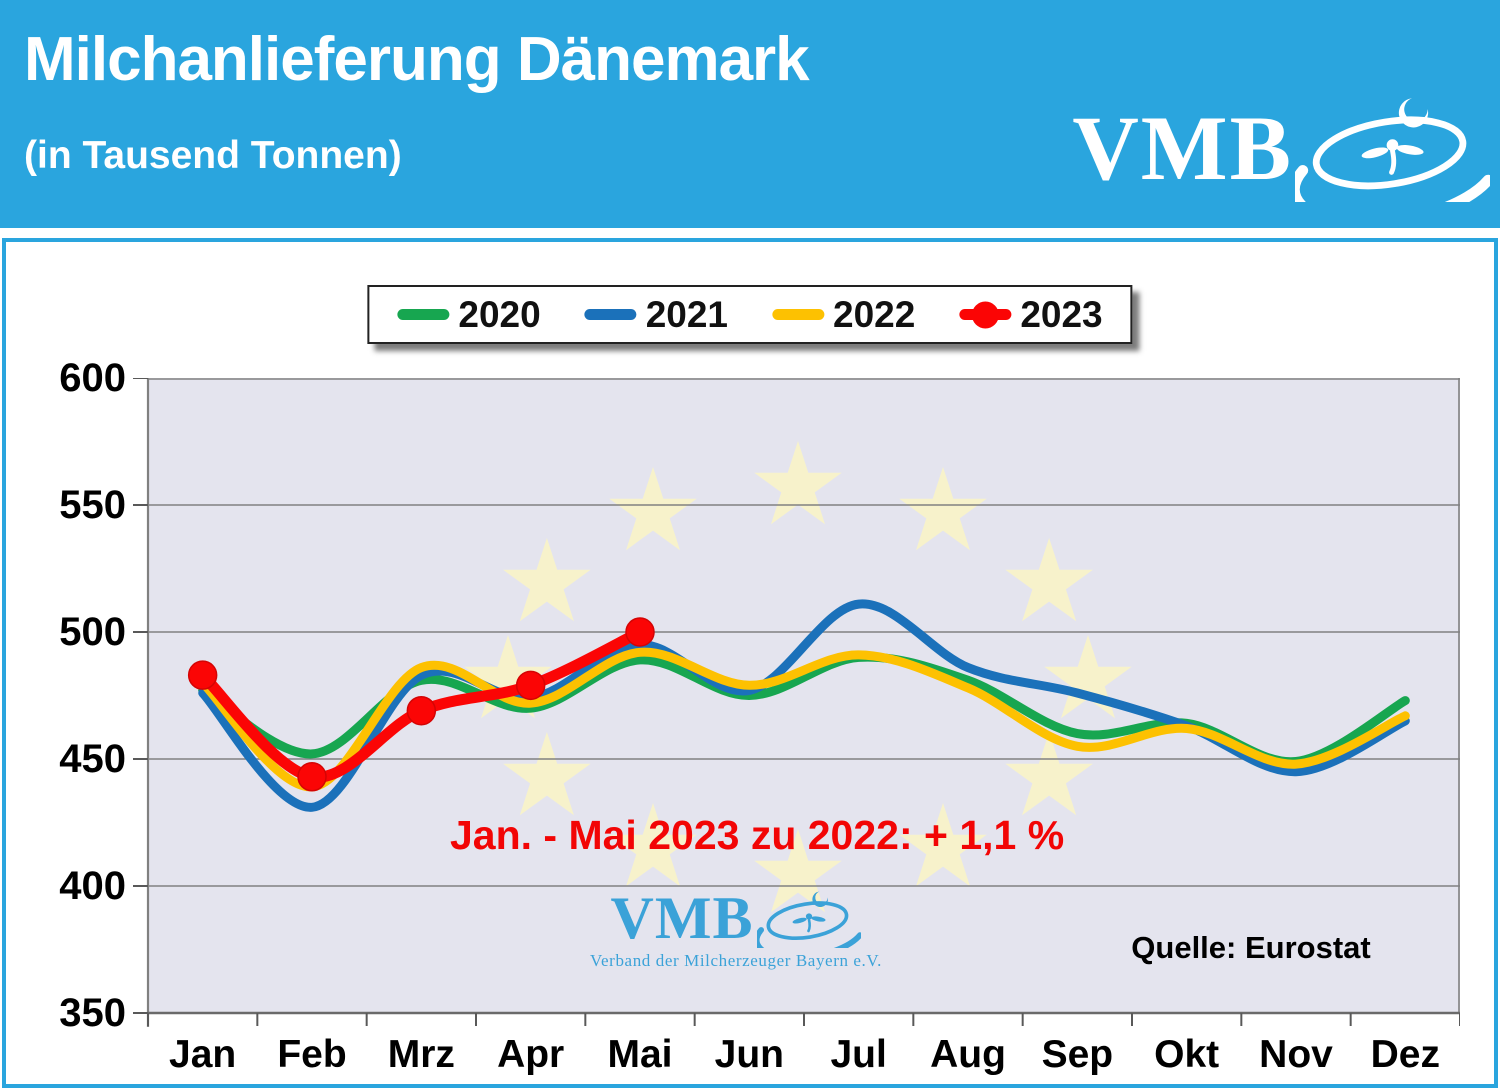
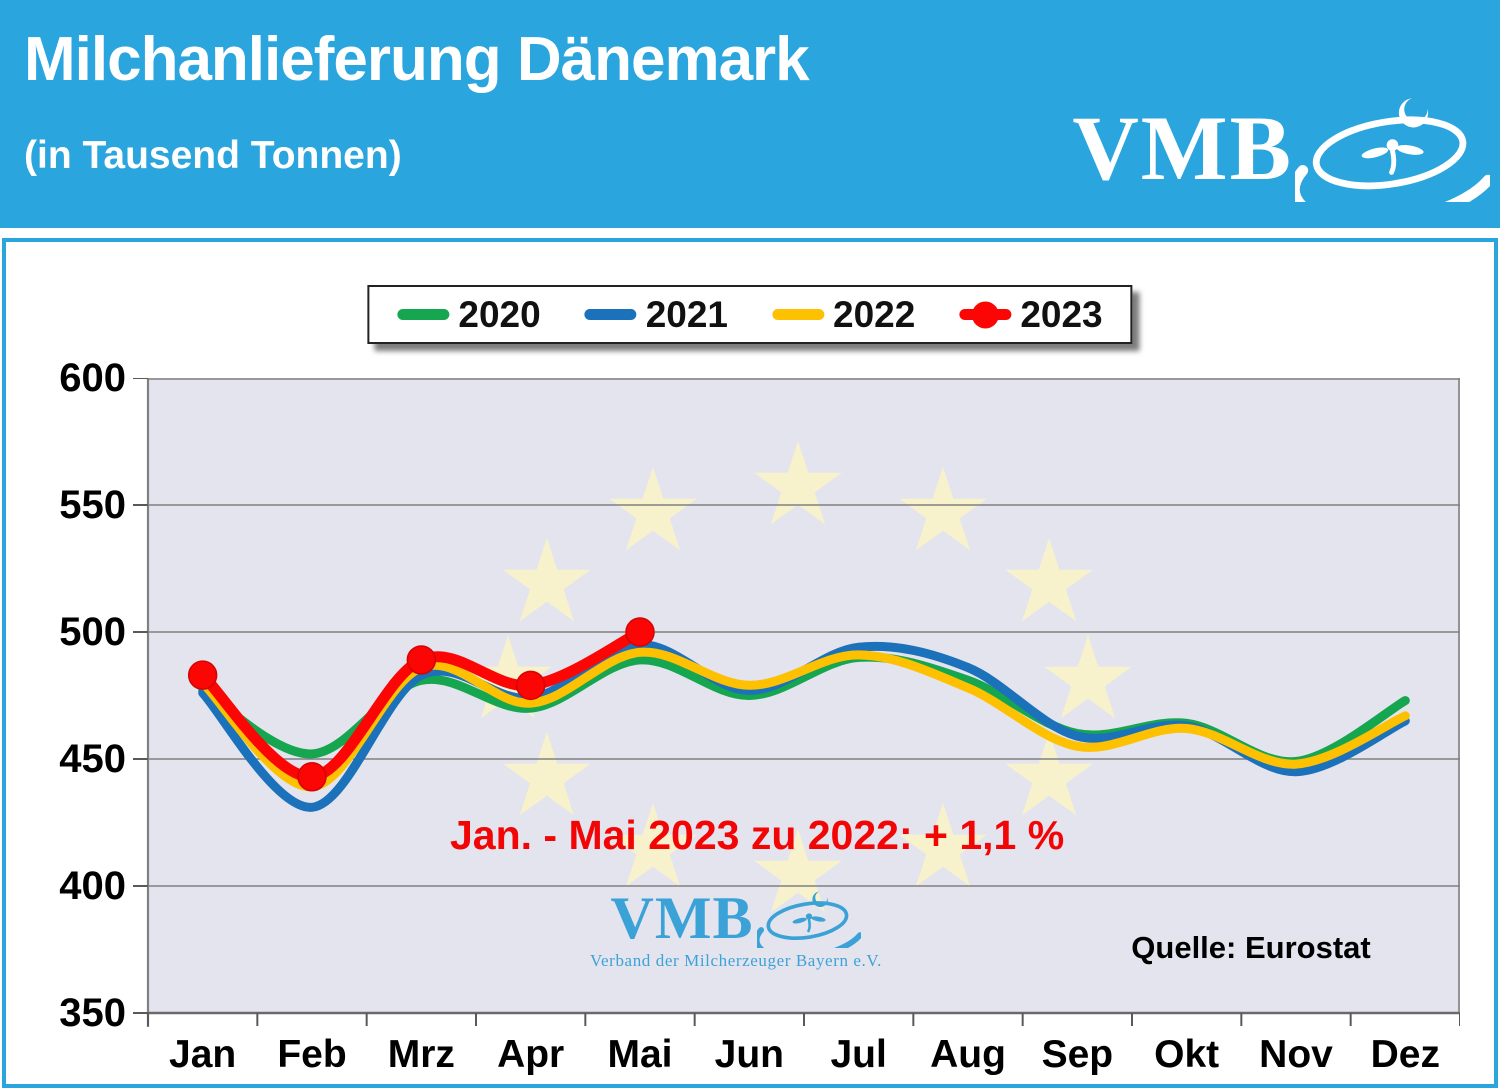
2023/Mrz: 469 -> 489
2021/Jul: 511 -> 494
2021/Sep: 476 -> 459
